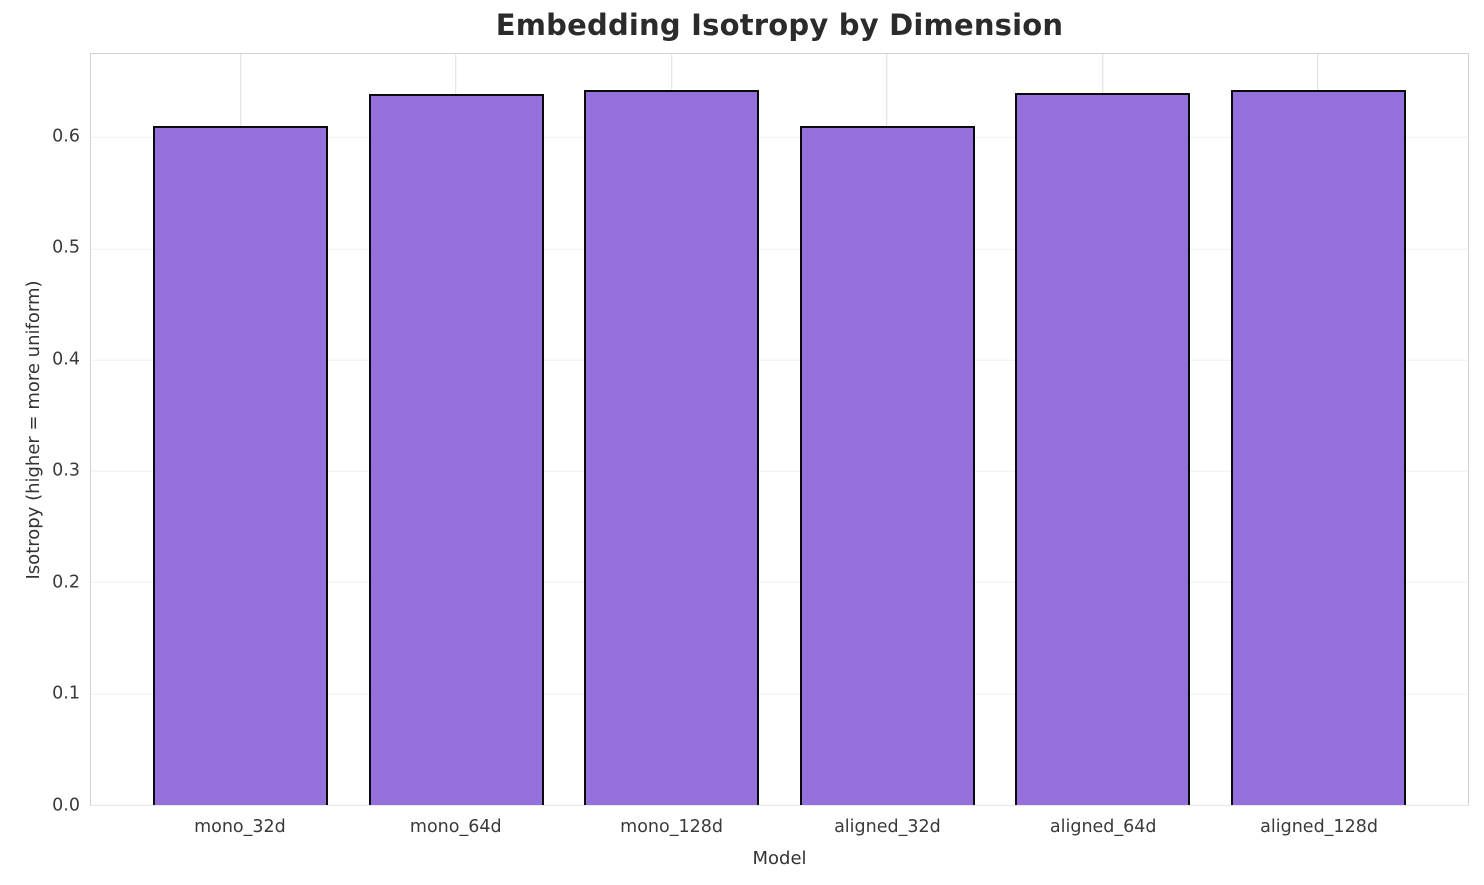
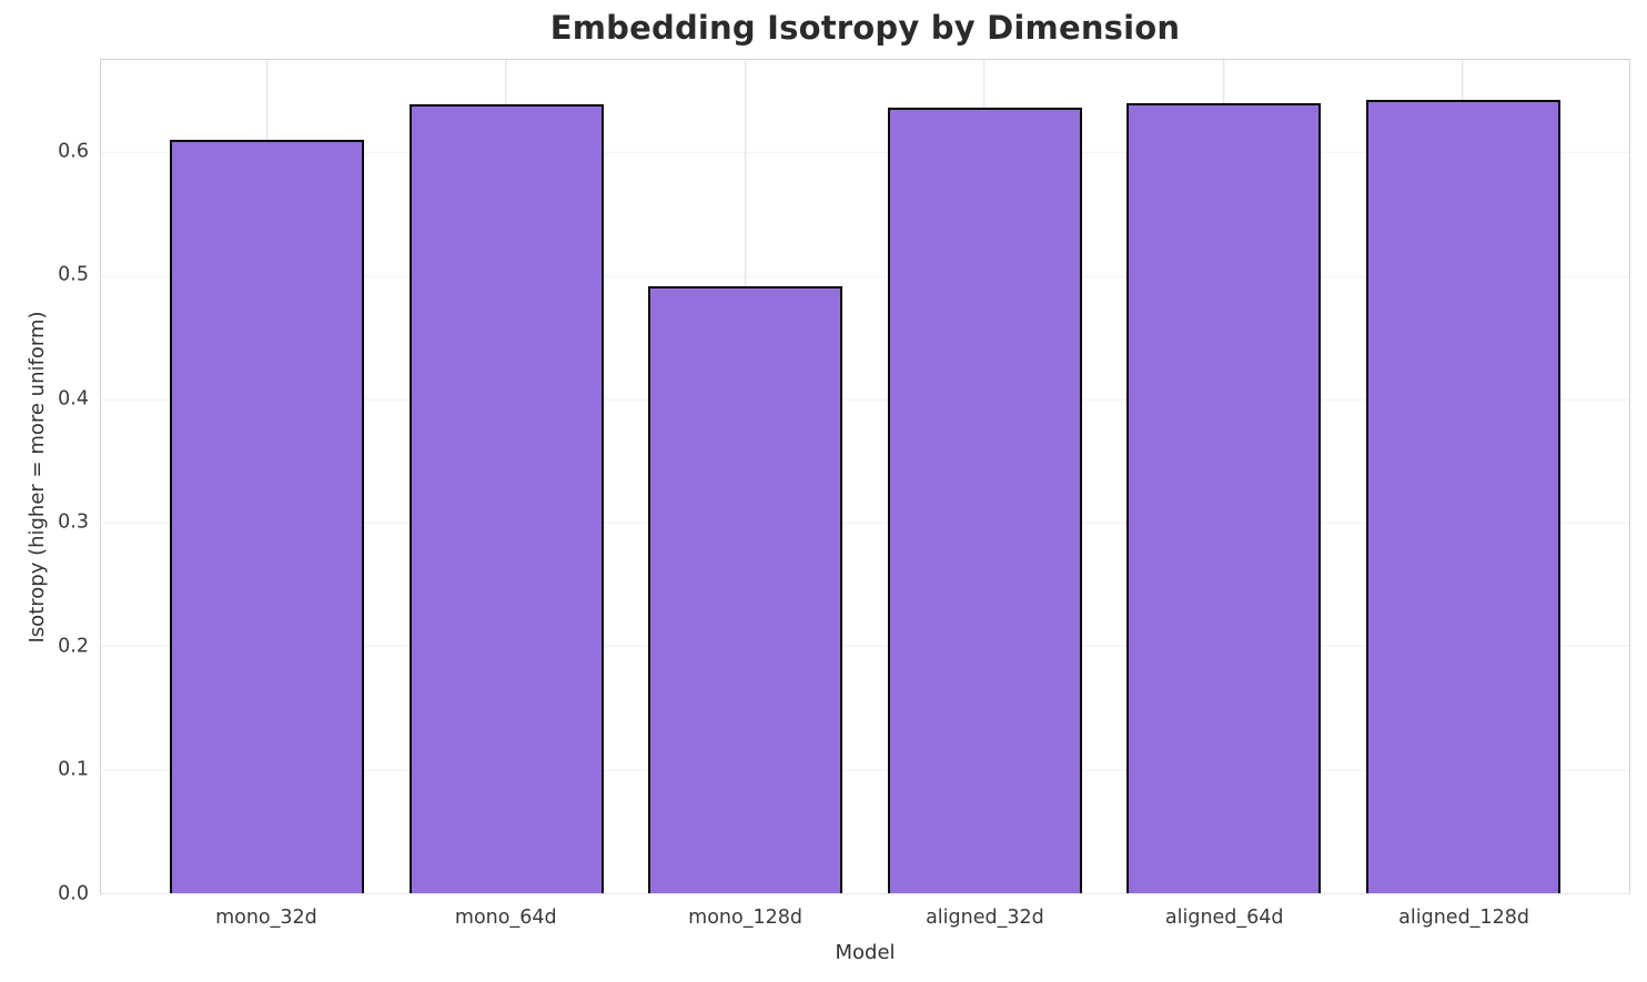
mono_128d: 0.643 -> 0.492
aligned_32d: 0.610 -> 0.636
